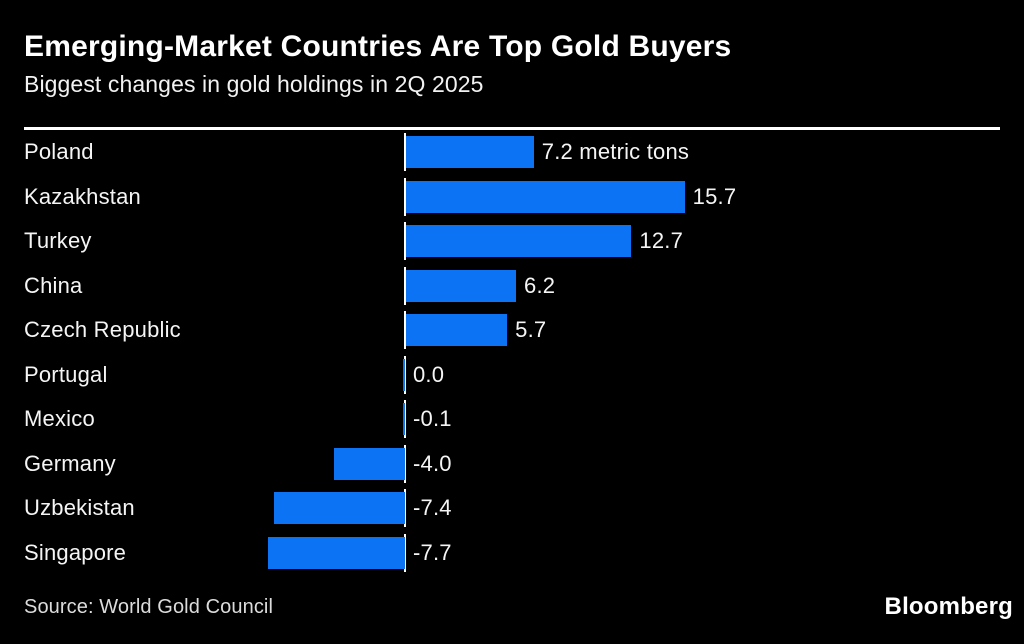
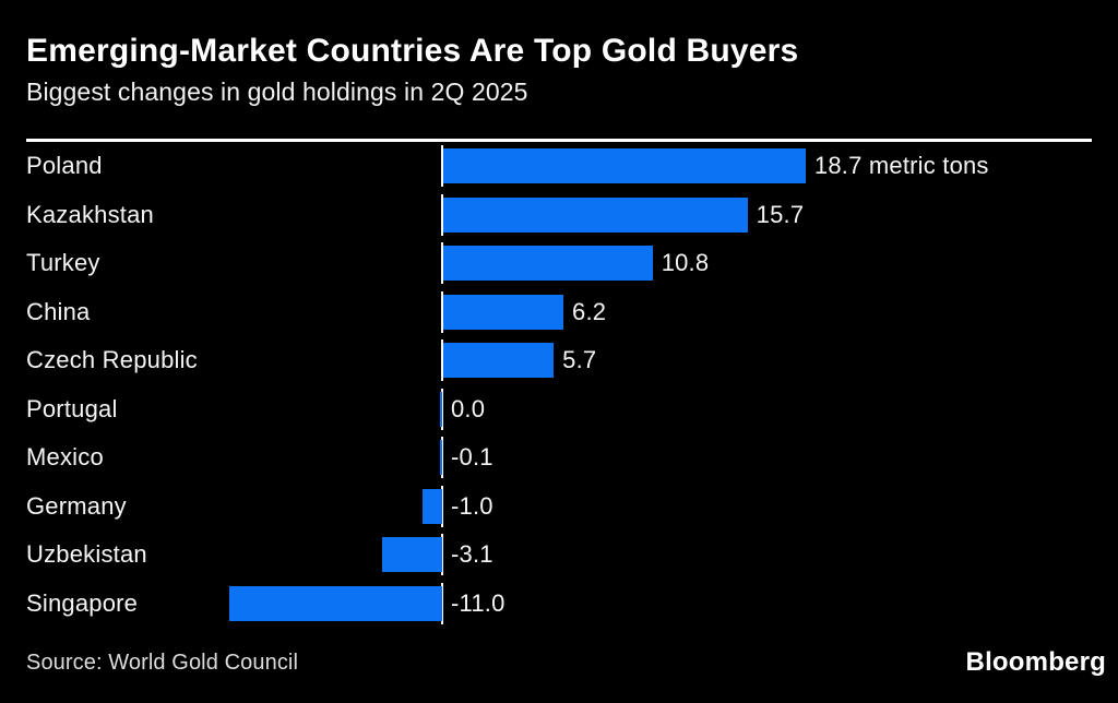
Poland: 7.2 -> 18.7
Turkey: 12.7 -> 10.8
Germany: -4.0 -> -1.0
Uzbekistan: -7.4 -> -3.1
Singapore: -7.7 -> -11.0
